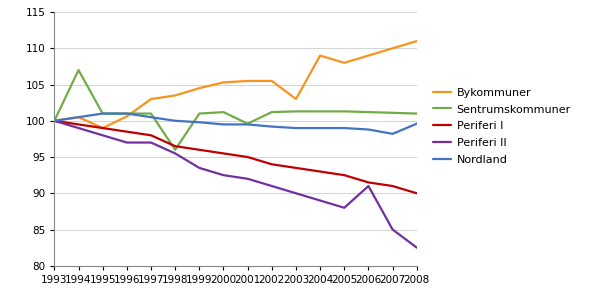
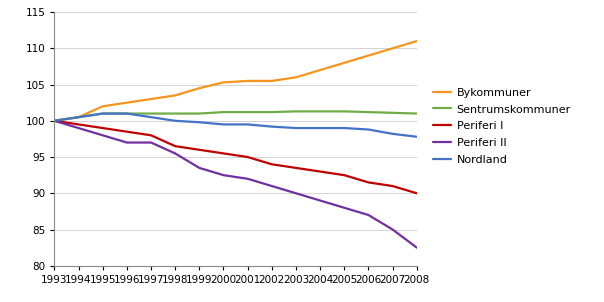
Sentrumskommuner/1994: 107.0 -> 100.5
Bykommuner/1995: 99.0 -> 102.0
Bykommuner/1996: 100.6 -> 102.5
Sentrumskommuner/1998: 96.0 -> 101.0
Sentrumskommuner/2001: 99.6 -> 101.2
Bykommuner/2003: 103.0 -> 106.0
Bykommuner/2004: 109.0 -> 107.0
Periferi II/2006: 91.0 -> 87.0
Nordland/2008: 99.6 -> 97.8
